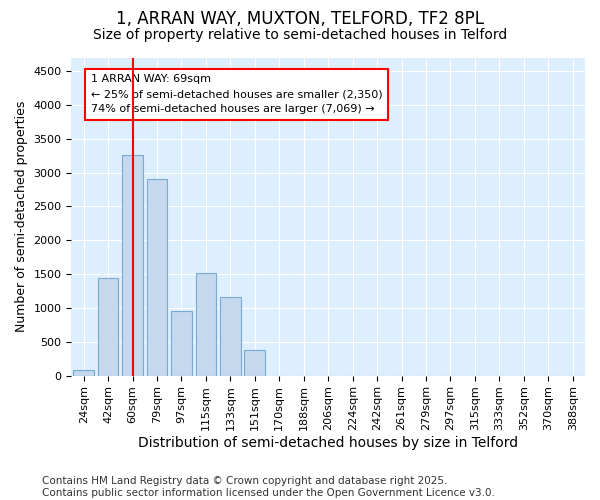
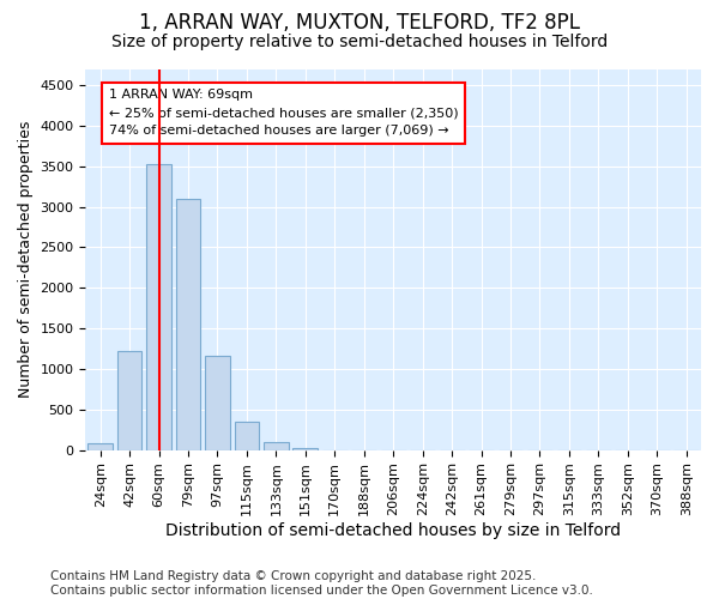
42sqm: 1440 -> 1220
60sqm: 3260 -> 3520
79sqm: 2900 -> 3100
97sqm: 960 -> 1160
115sqm: 1520 -> 350
133sqm: 1160 -> 100
151sqm: 380 -> 30
